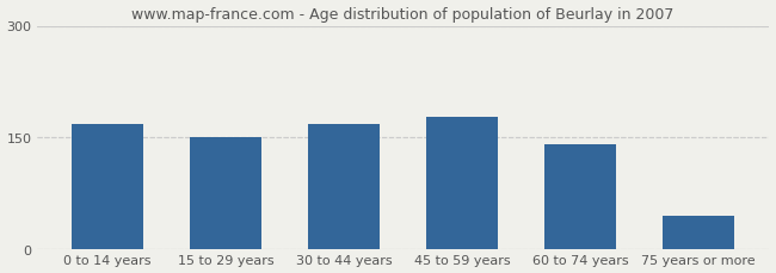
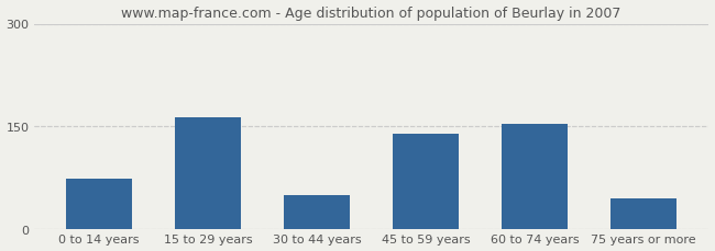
0 to 14 years: 168 -> 74
15 to 29 years: 151 -> 164
30 to 44 years: 168 -> 50
45 to 59 years: 178 -> 140
60 to 74 years: 141 -> 154
